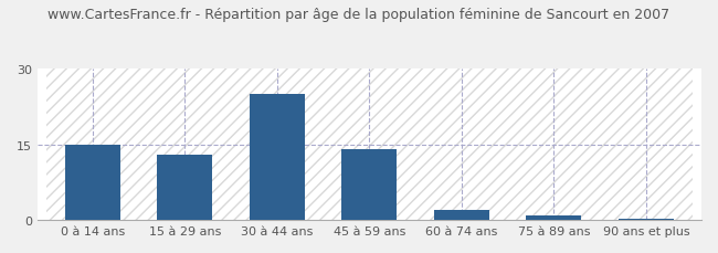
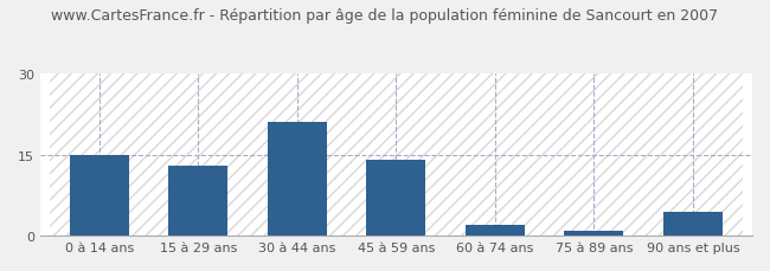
30 à 44 ans: 25.0 -> 21.0
90 ans et plus: 0.1 -> 4.5
